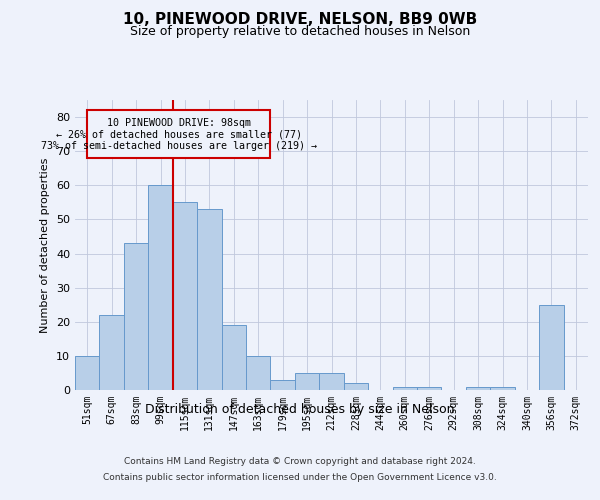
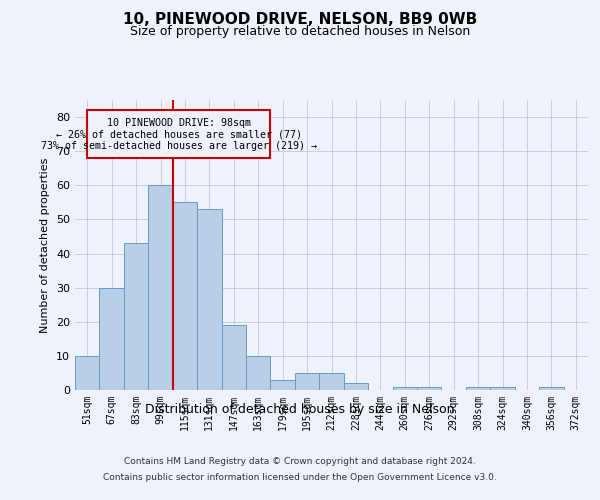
67sqm: 22 -> 30
356sqm: 25 -> 1
